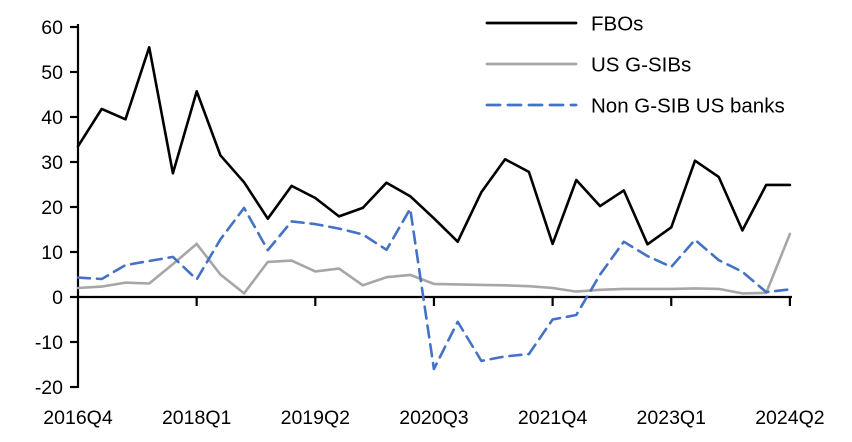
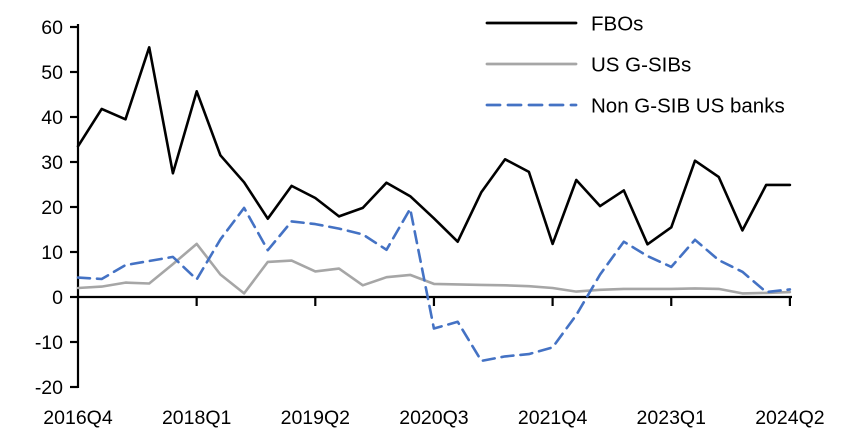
Non G-SIB US banks/2020Q3: -16 -> -7
Non G-SIB US banks/2021Q4: -5 -> -11
US G-SIBs/2024Q2: 14 -> 1
